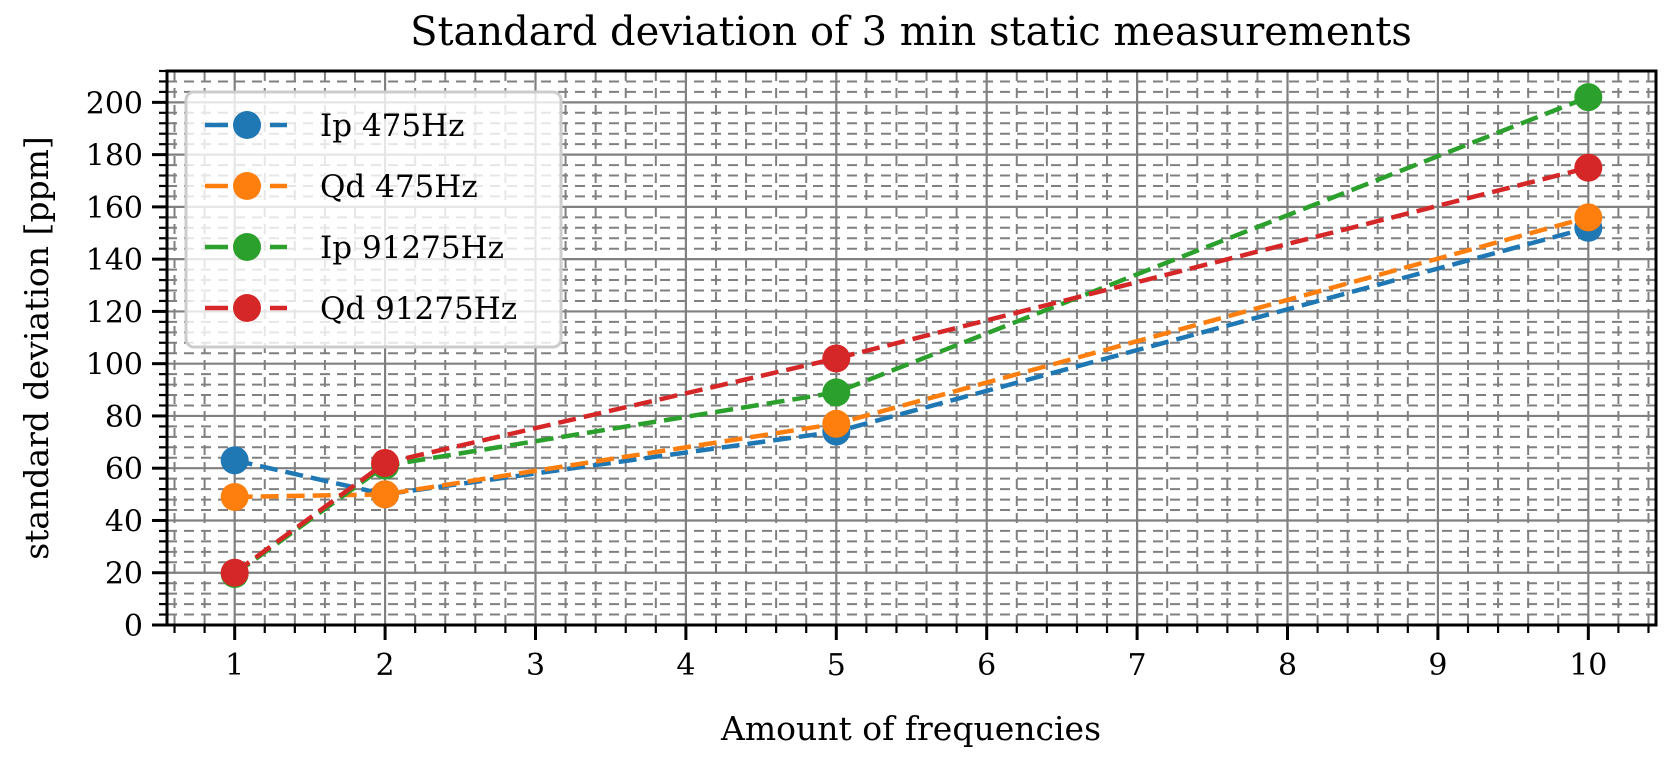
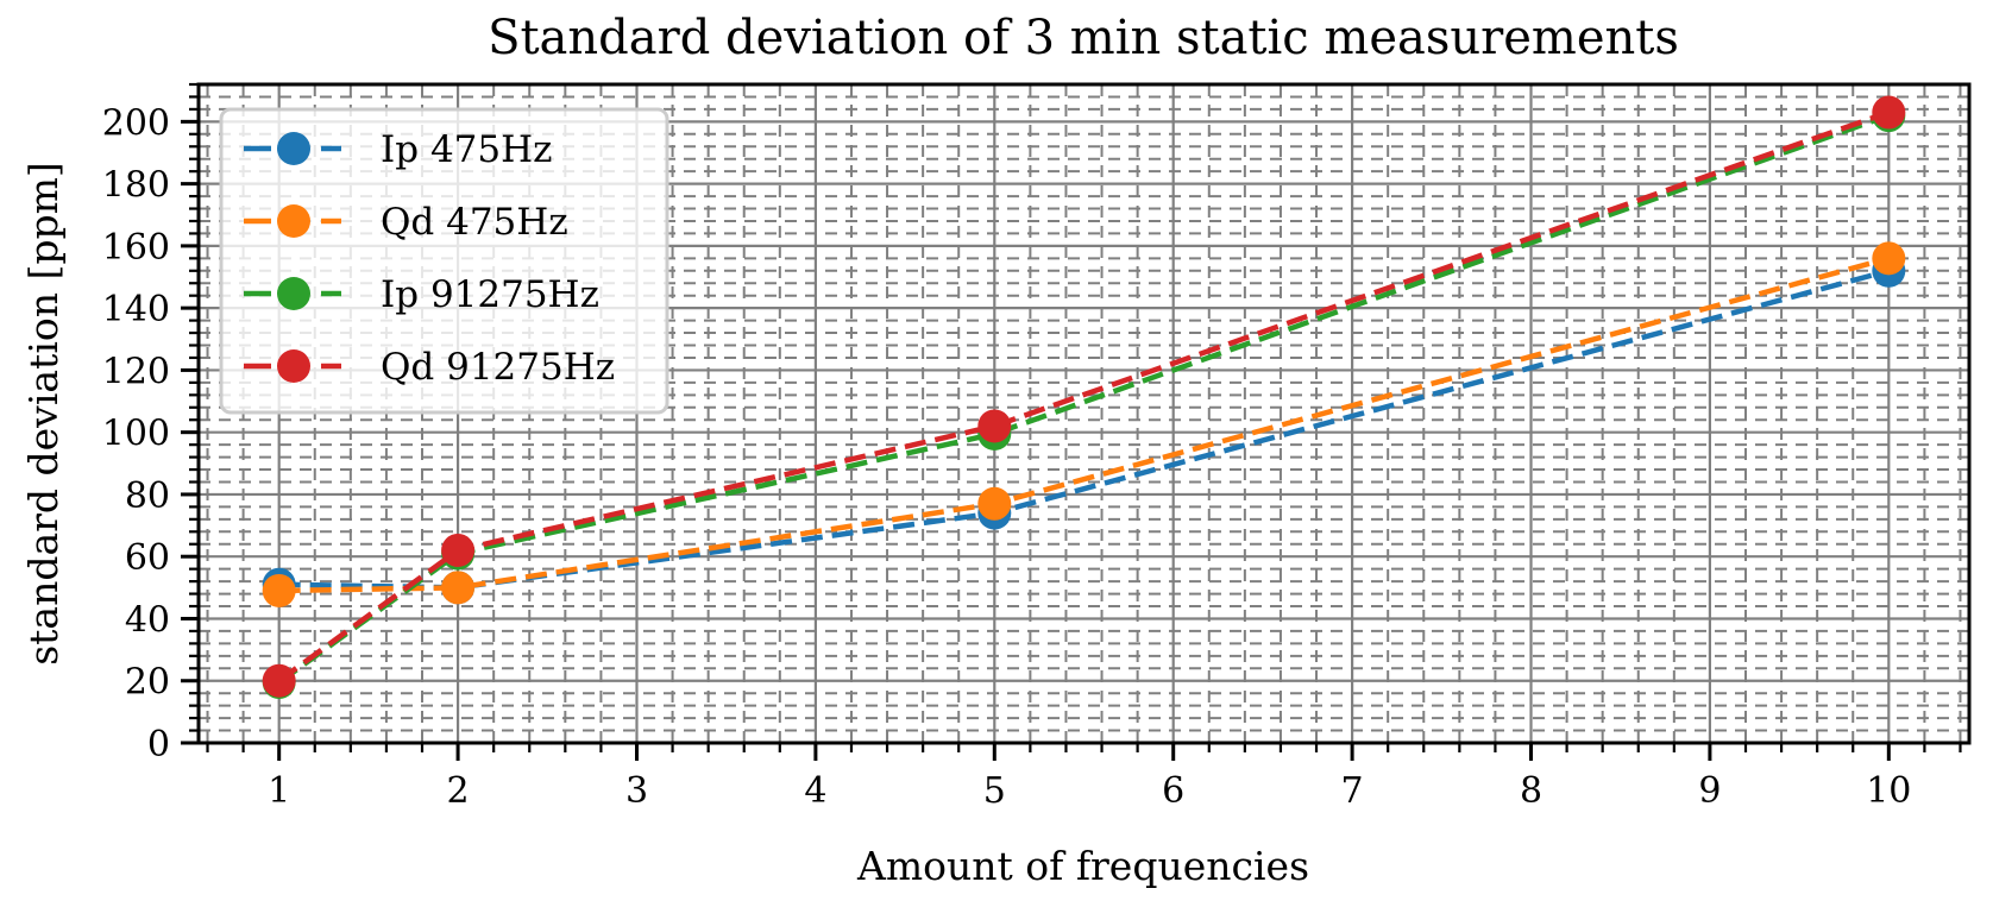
Ip 475Hz/1: 63 -> 51
Ip 91275Hz/5: 89 -> 100
Qd 91275Hz/10: 175 -> 203
